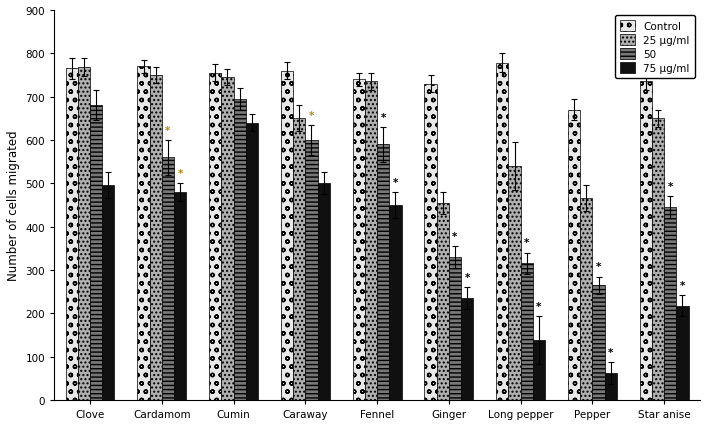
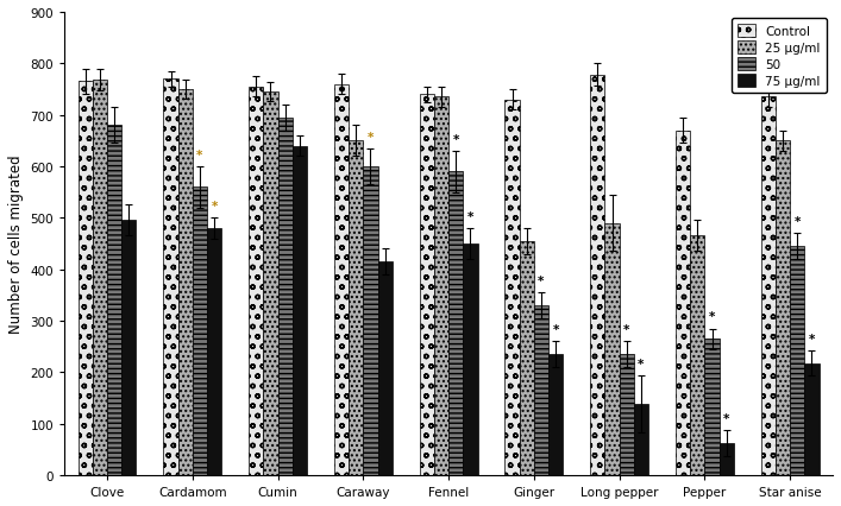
75 μg/ml/Caraway: 500 -> 415
25 μg/ml/Long pepper: 540 -> 490
50/Long pepper: 315 -> 235
